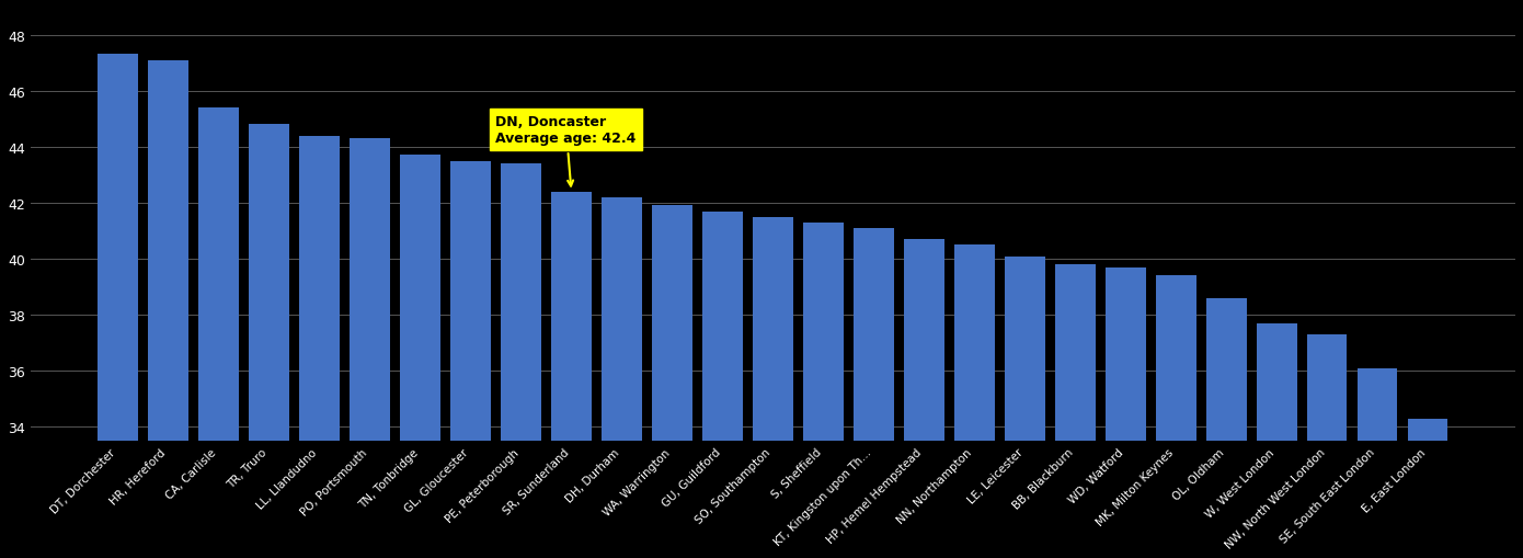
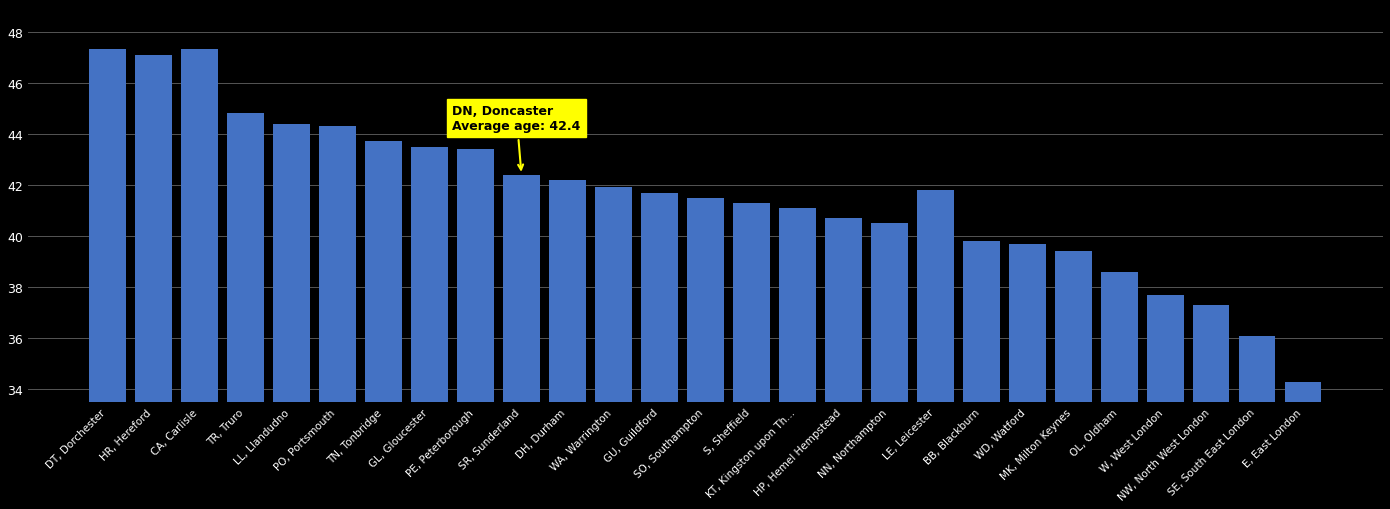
CA, Carlisle: 45.4 -> 47.3
LE, Leicester: 40.1 -> 41.8
